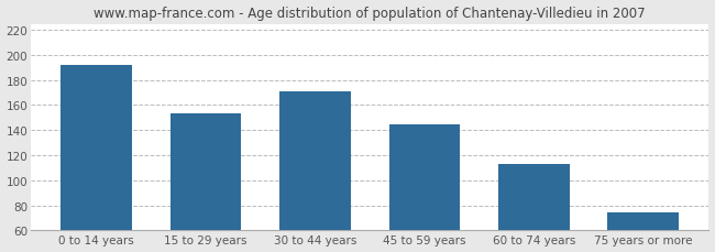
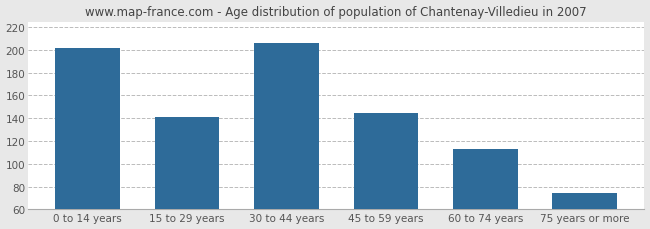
0 to 14 years: 192 -> 202
15 to 29 years: 153 -> 141
30 to 44 years: 171 -> 206
